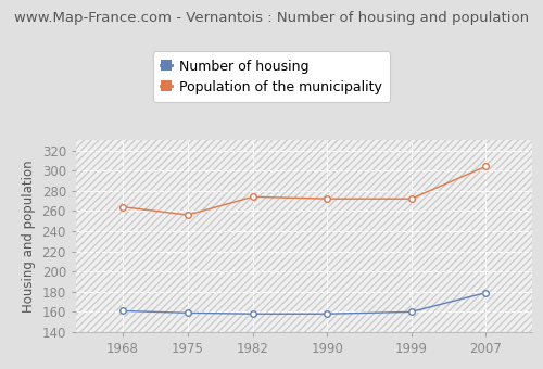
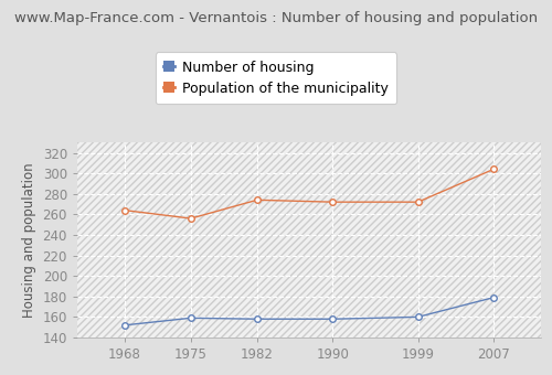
Number of housing/1968: 161 -> 152
